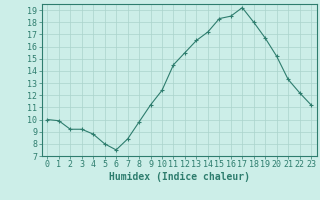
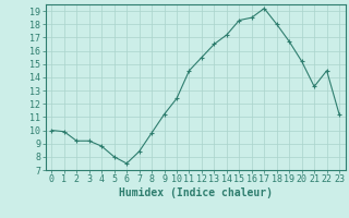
22: 12.2 -> 14.5
